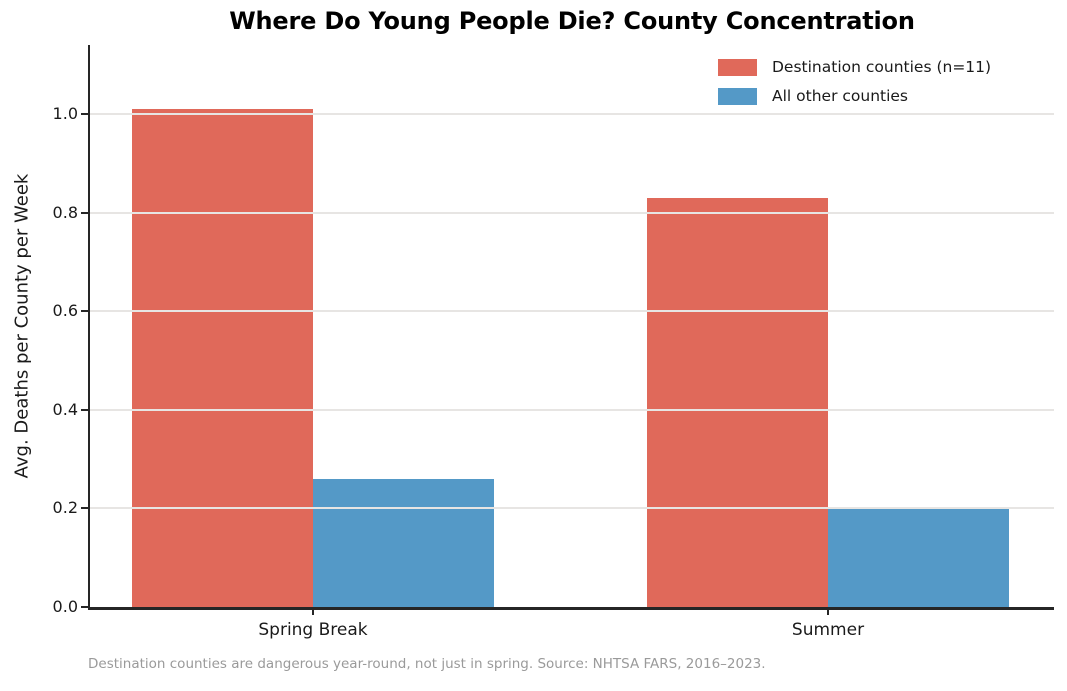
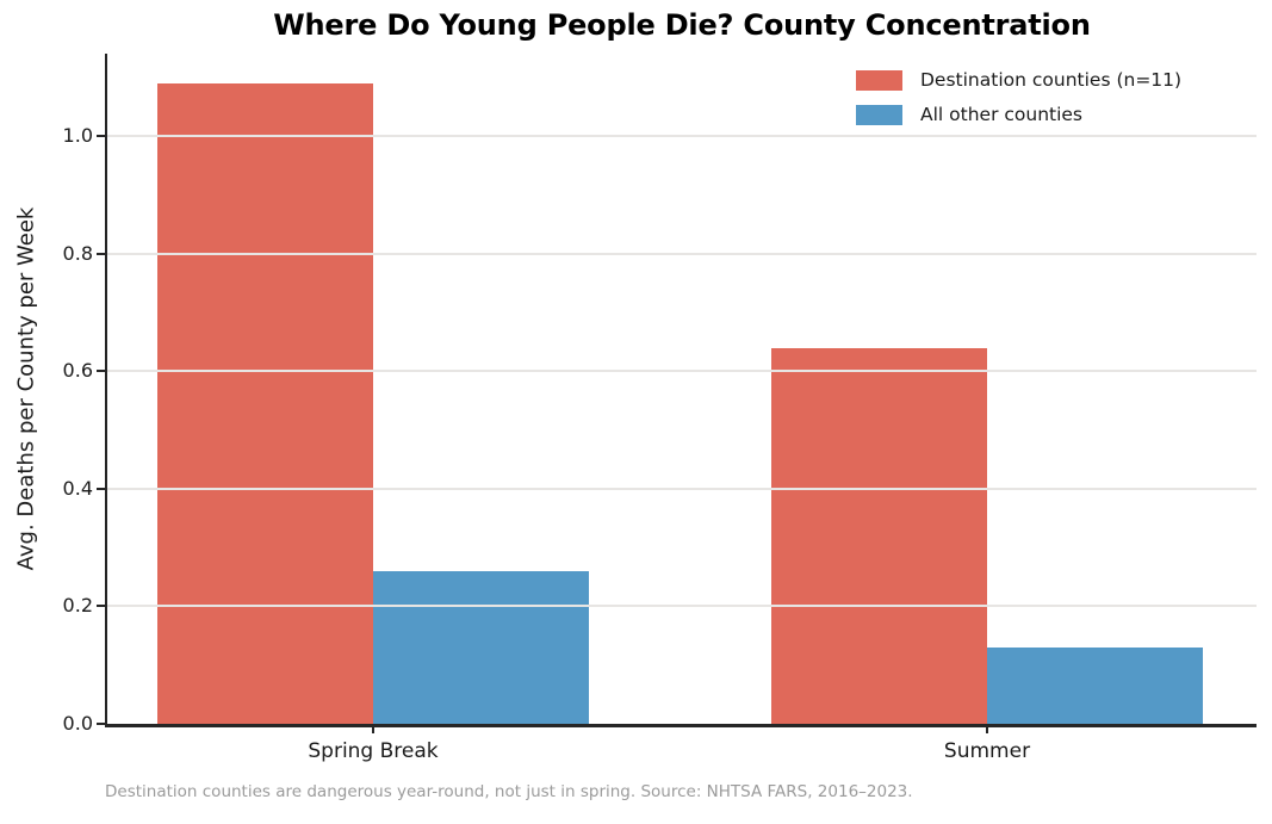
Destination counties (n=11)/Spring Break: 1.01 -> 1.09
Destination counties (n=11)/Summer: 0.83 -> 0.64
All other counties/Summer: 0.20 -> 0.13
